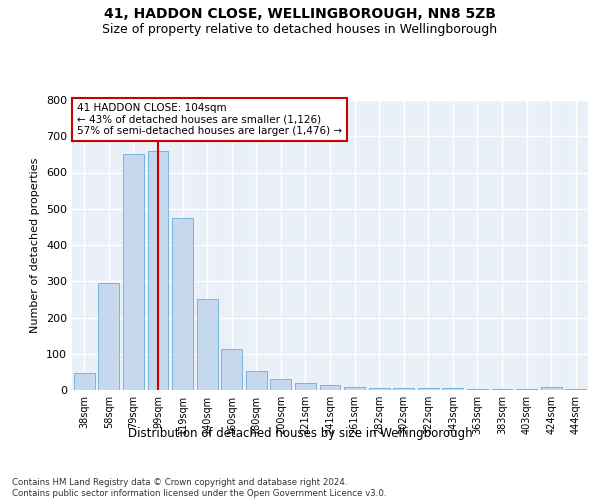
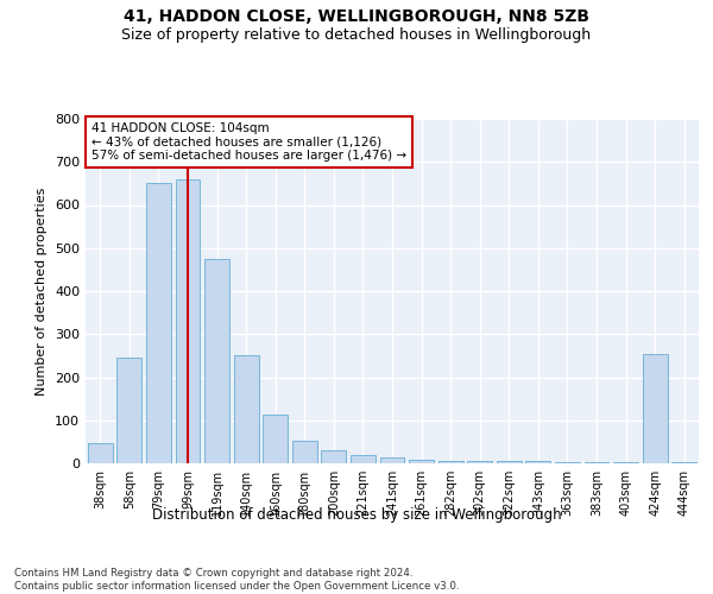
58sqm: 294 -> 245
424sqm: 8 -> 255
